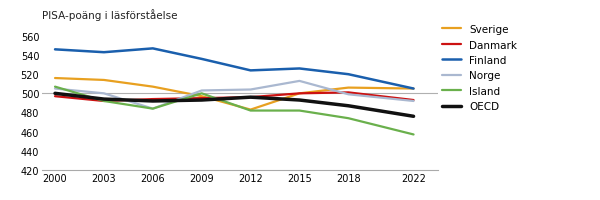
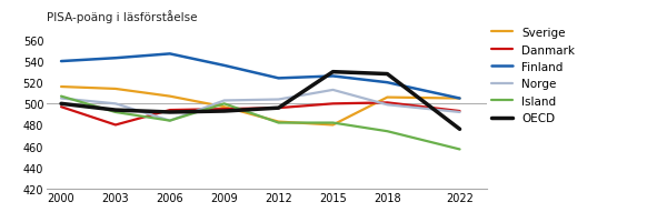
Finland/2000: 546 -> 540
Danmark/2003: 492 -> 480
Sverige/2015: 500 -> 480
OECD/2015: 493 -> 530
OECD/2018: 487 -> 528
